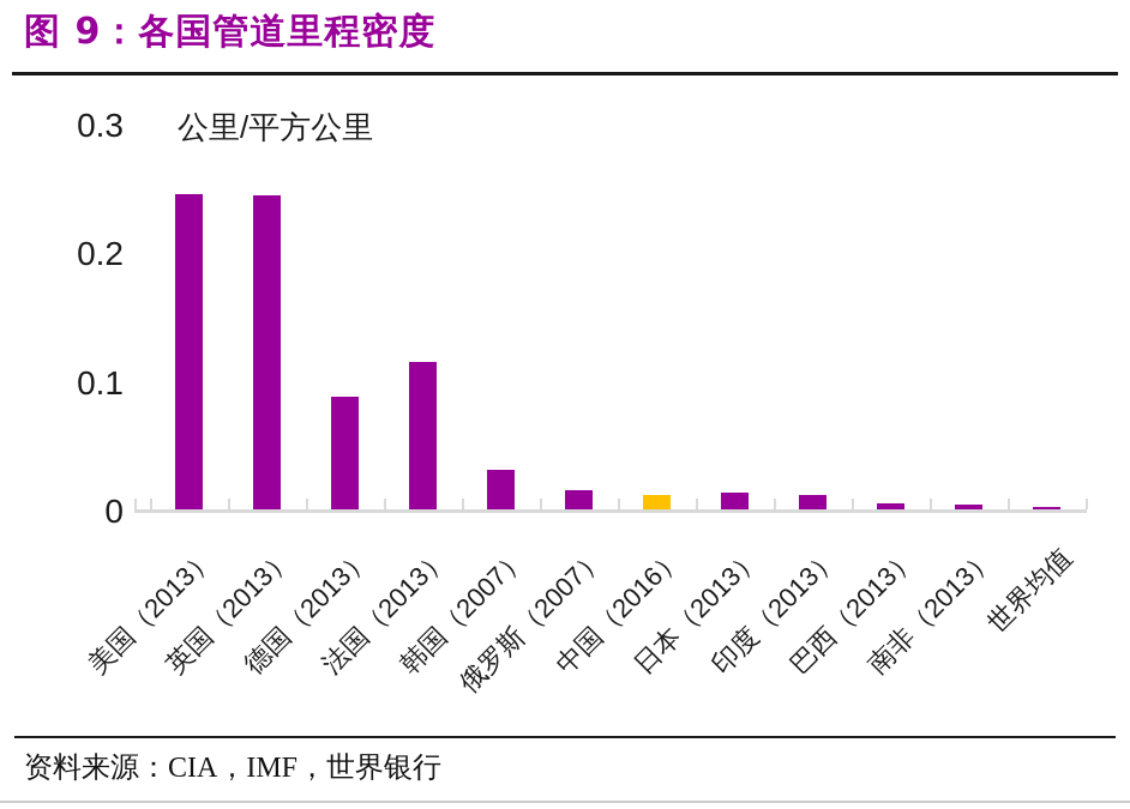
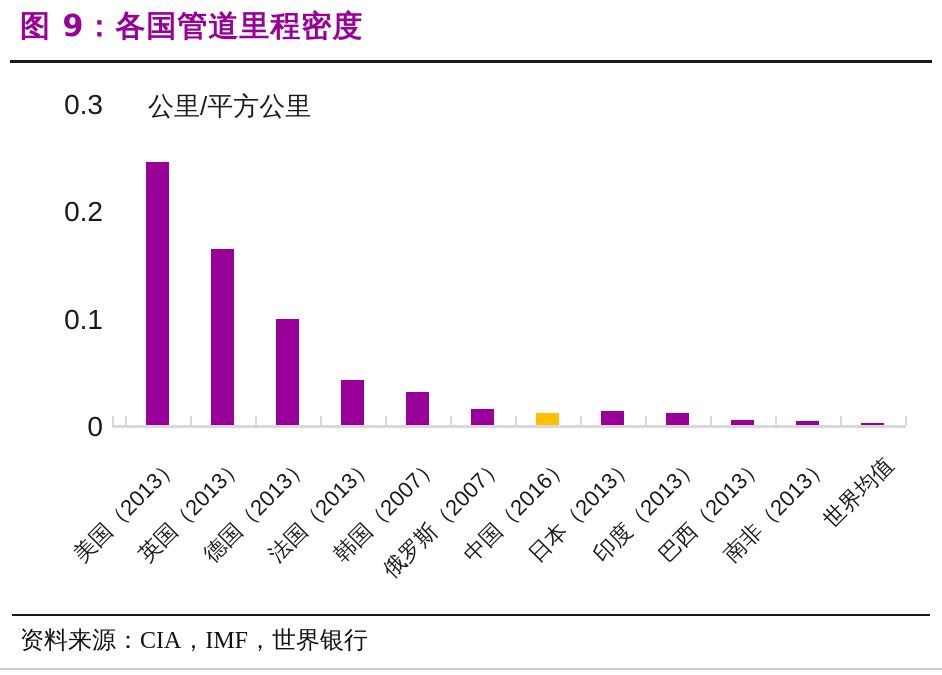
英国（2013）: 0.244 -> 0.164
德国（2013）: 0.088 -> 0.099
法国（2013）: 0.115 -> 0.042
